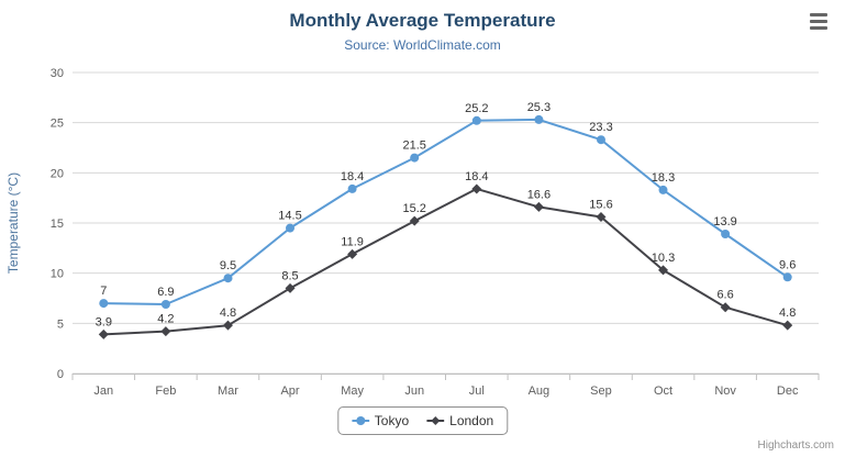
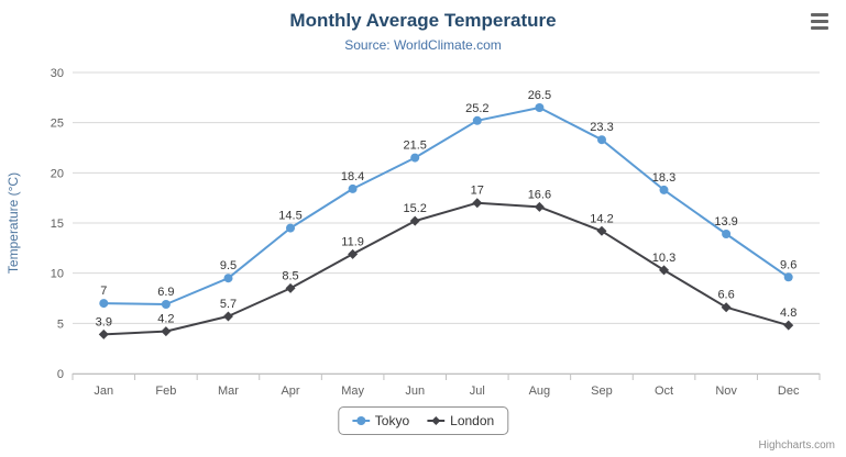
London/Mar: 4.8 -> 5.7
London/Jul: 18.4 -> 17
Tokyo/Aug: 25.3 -> 26.5
London/Sep: 15.6 -> 14.2
